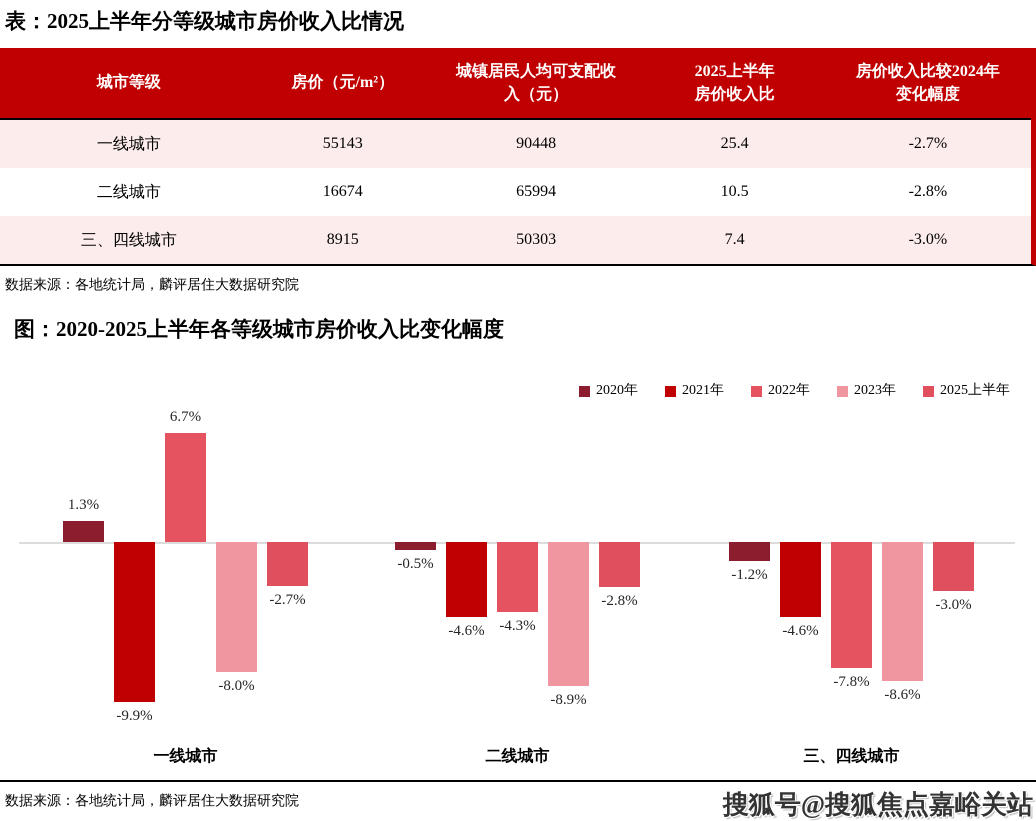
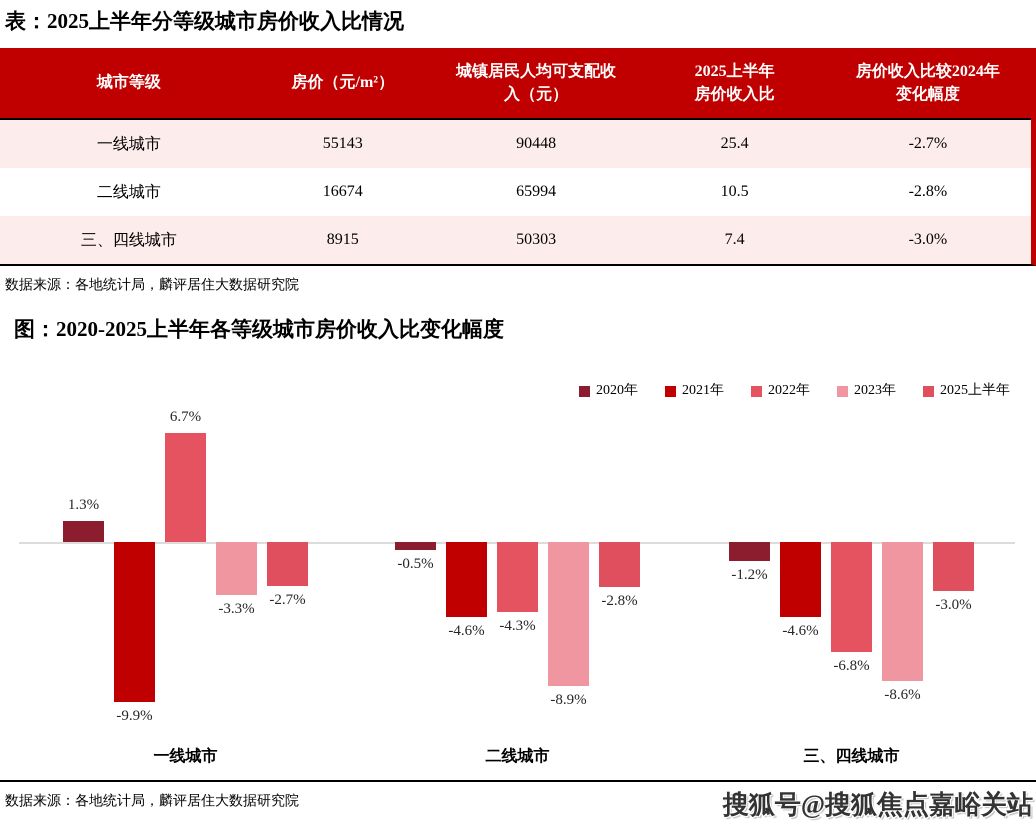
2023年/一线城市: -8.0% -> -3.3%
2022年/三、四线城市: -7.8% -> -6.8%
